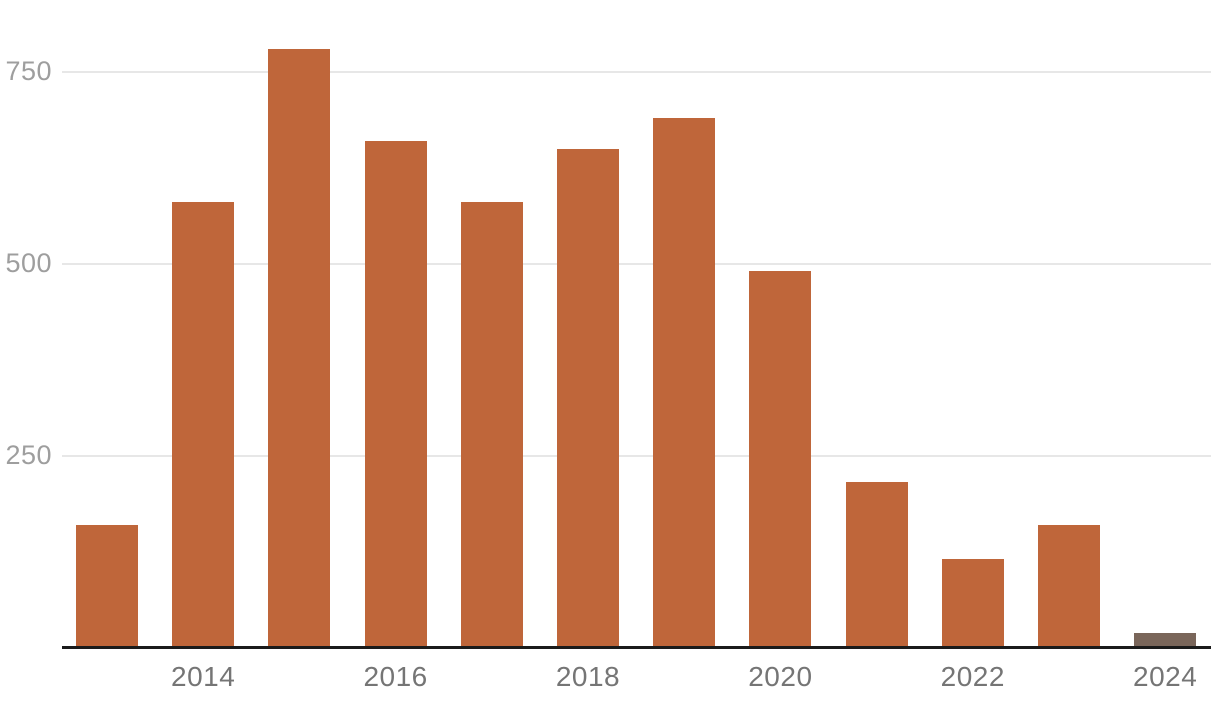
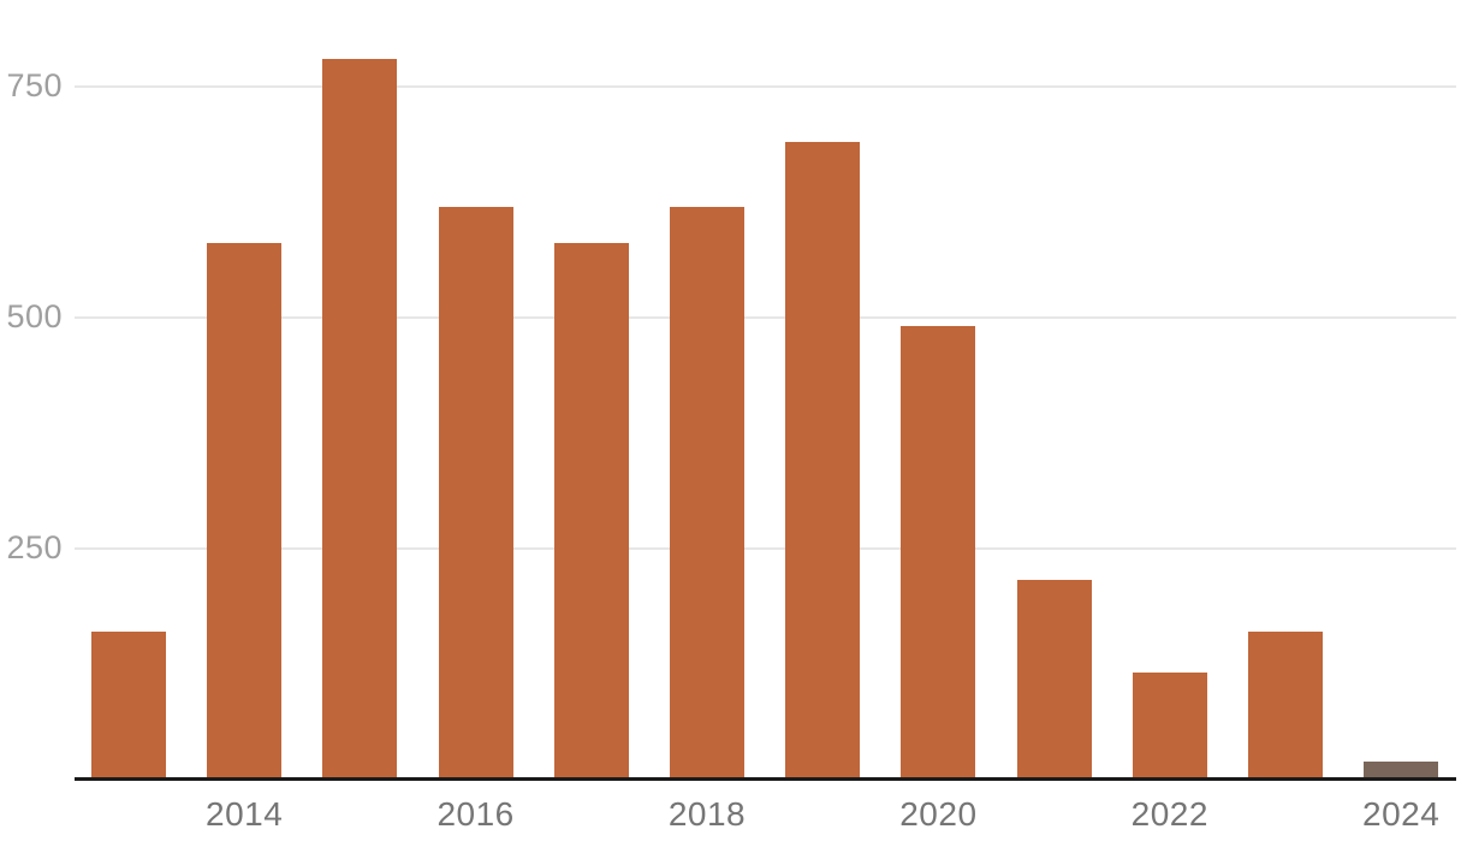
2016: 660 -> 620
2018: 650 -> 620
